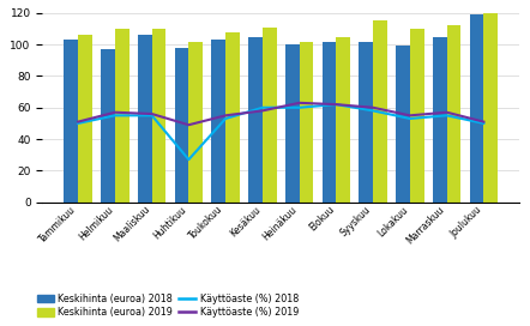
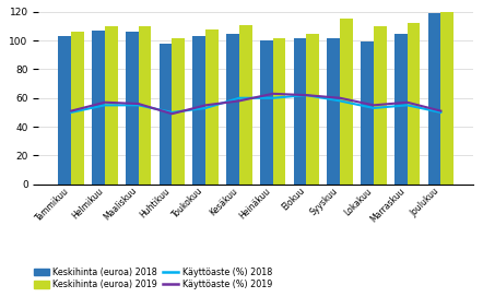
Keskihinta (euroa) 2018/Helmikuu: 97 -> 107
Käyttöaste (%) 2018/Huhtikuu: 27 -> 50
